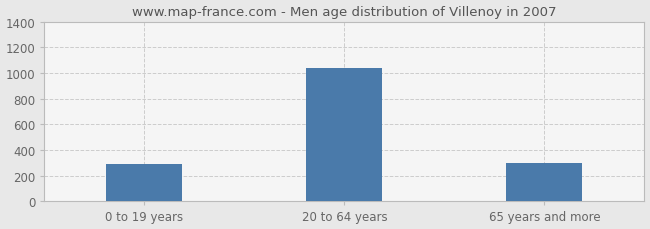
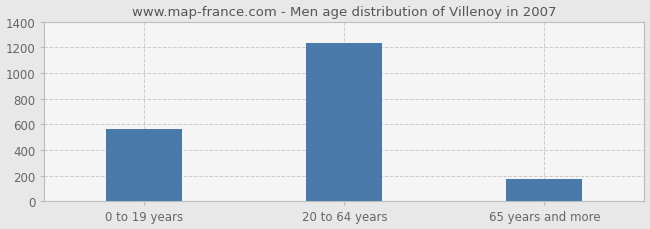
0 to 19 years: 290 -> 560
20 to 64 years: 1040 -> 1230
65 years and more: 300 -> 180
